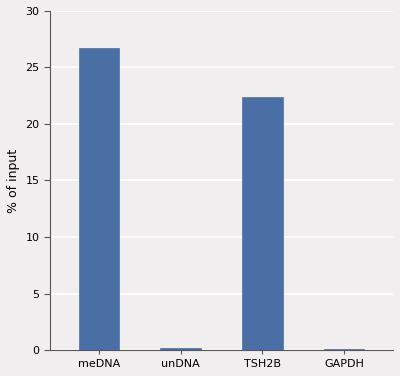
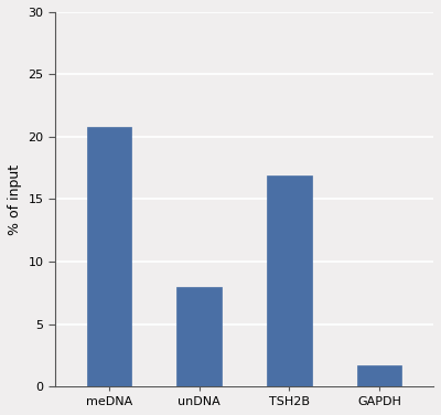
meDNA: 26.7 -> 20.8
unDNA: 0.1 -> 8.0
TSH2B: 22.4 -> 16.9
GAPDH: 0.1 -> 1.7
